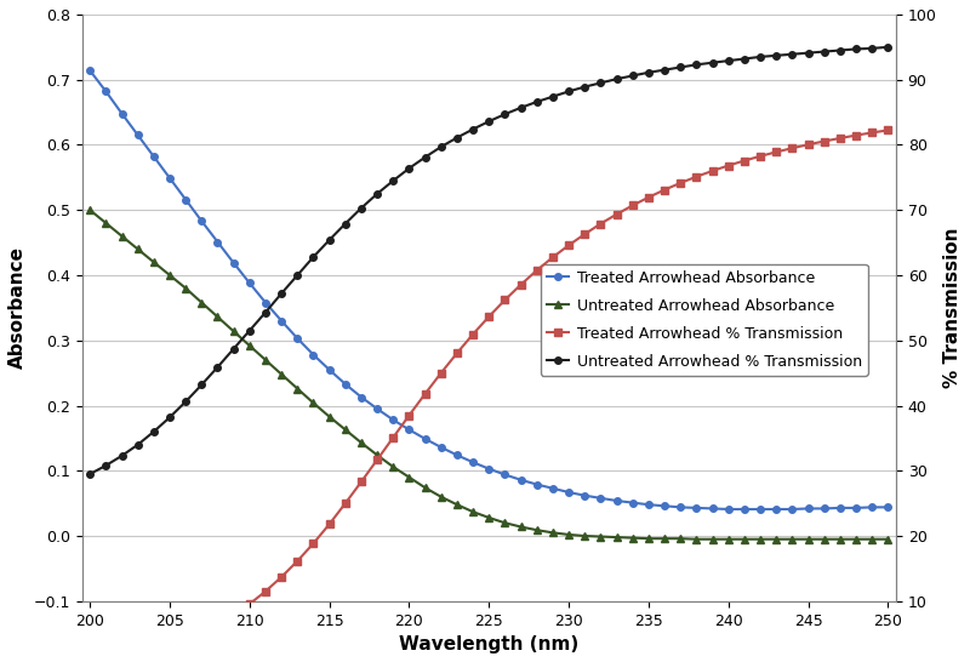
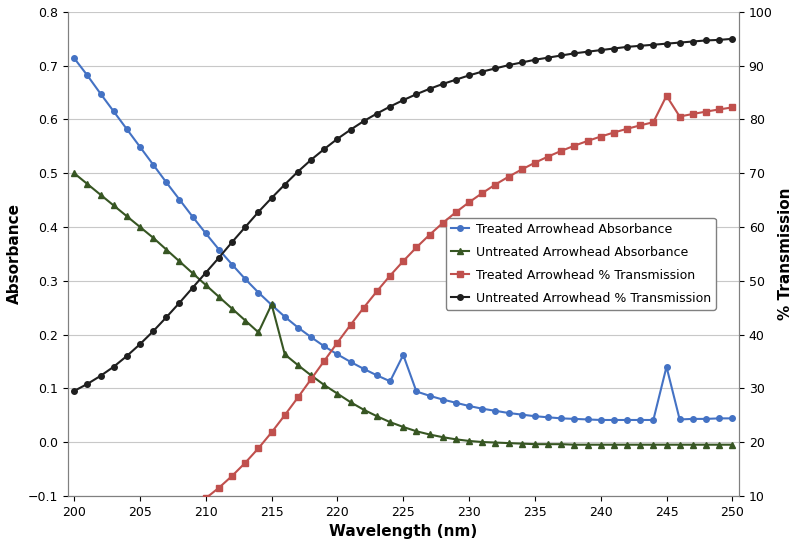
Untreated Arrowhead Absorbance/215: 0.183 -> 0.256
Treated Arrowhead Absorbance/225: 0.103 -> 0.162
Treated Arrowhead Absorbance/245: 0.042 -> 0.140
Treated Arrowhead % Transmission/245: 80.0 -> 84.4
